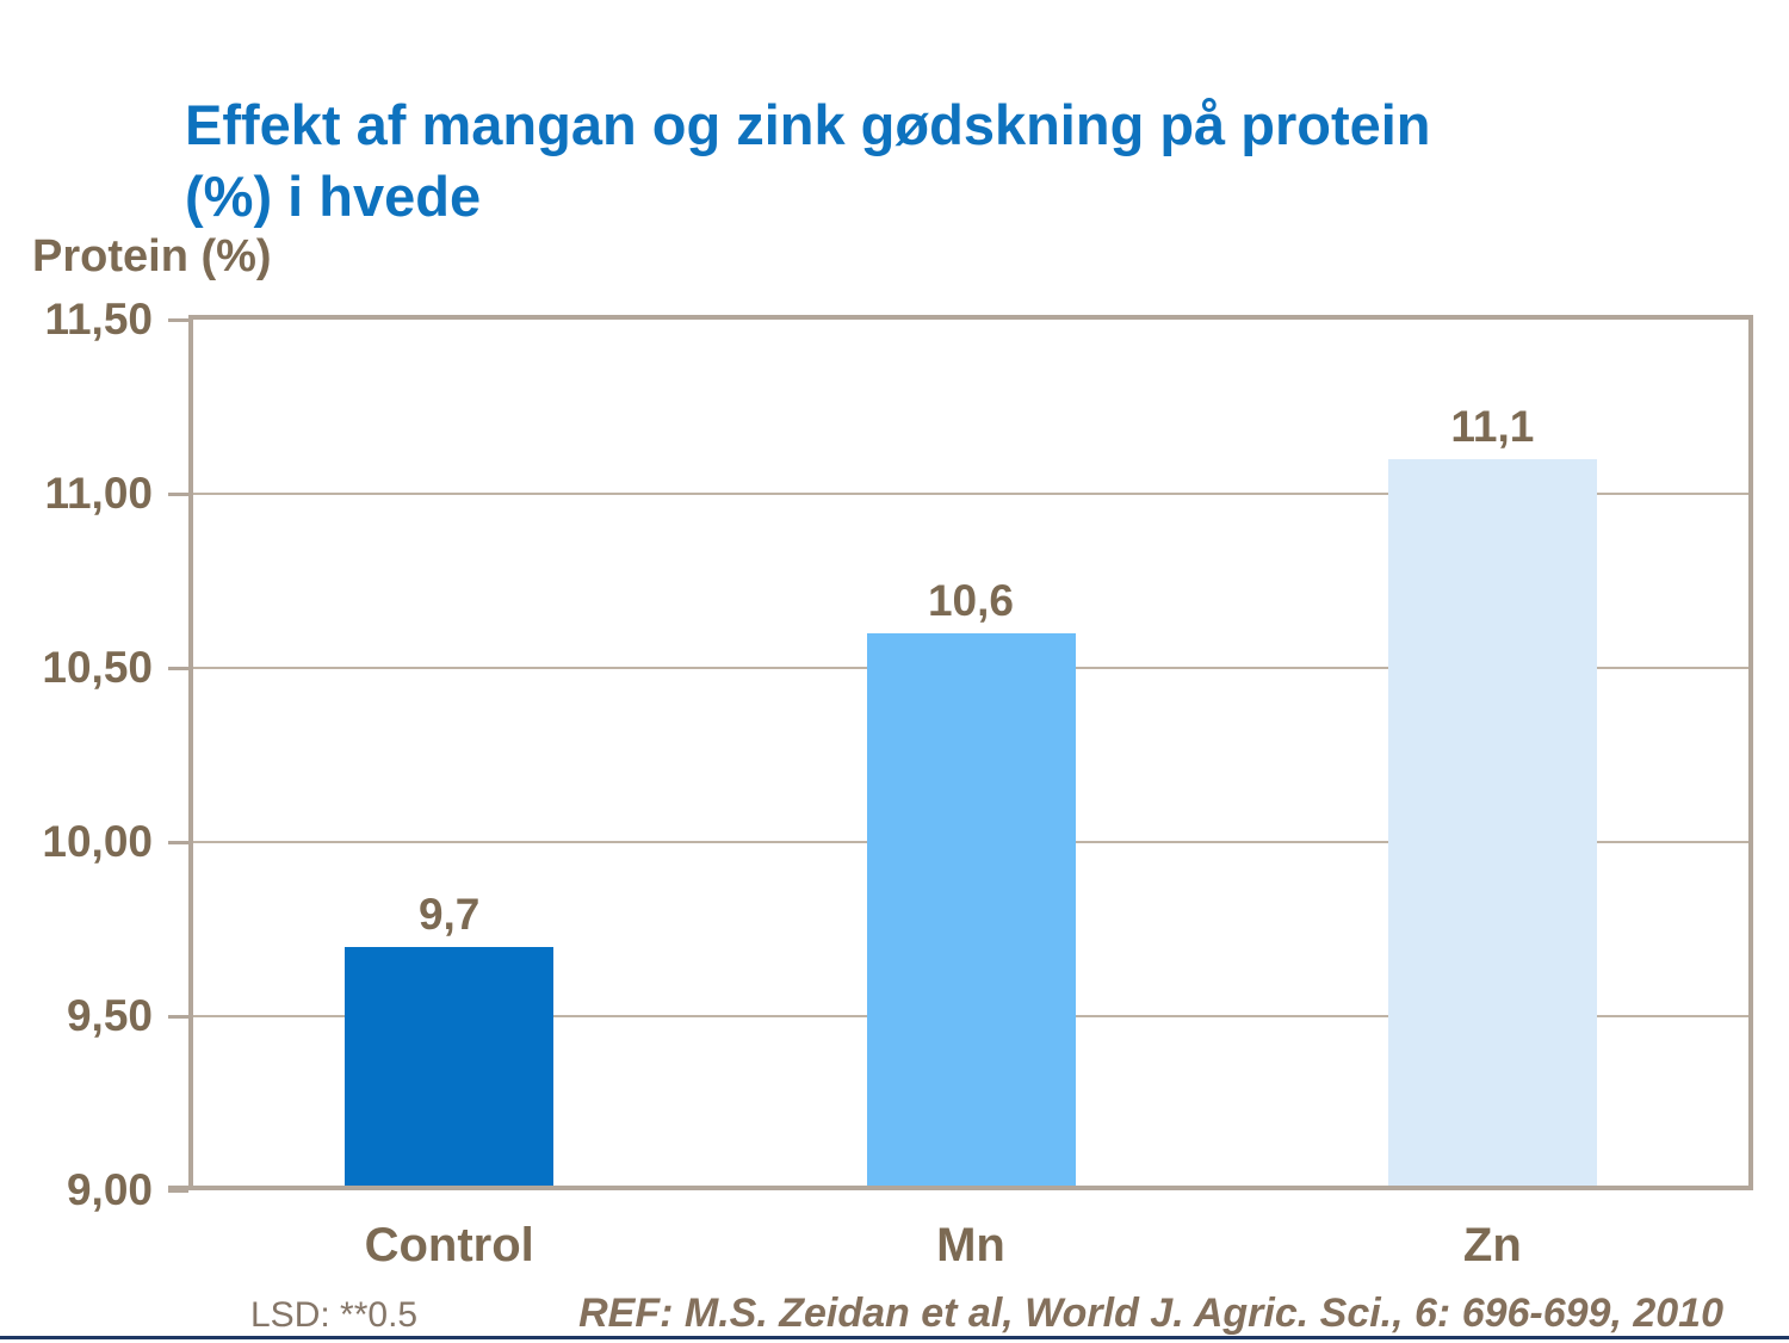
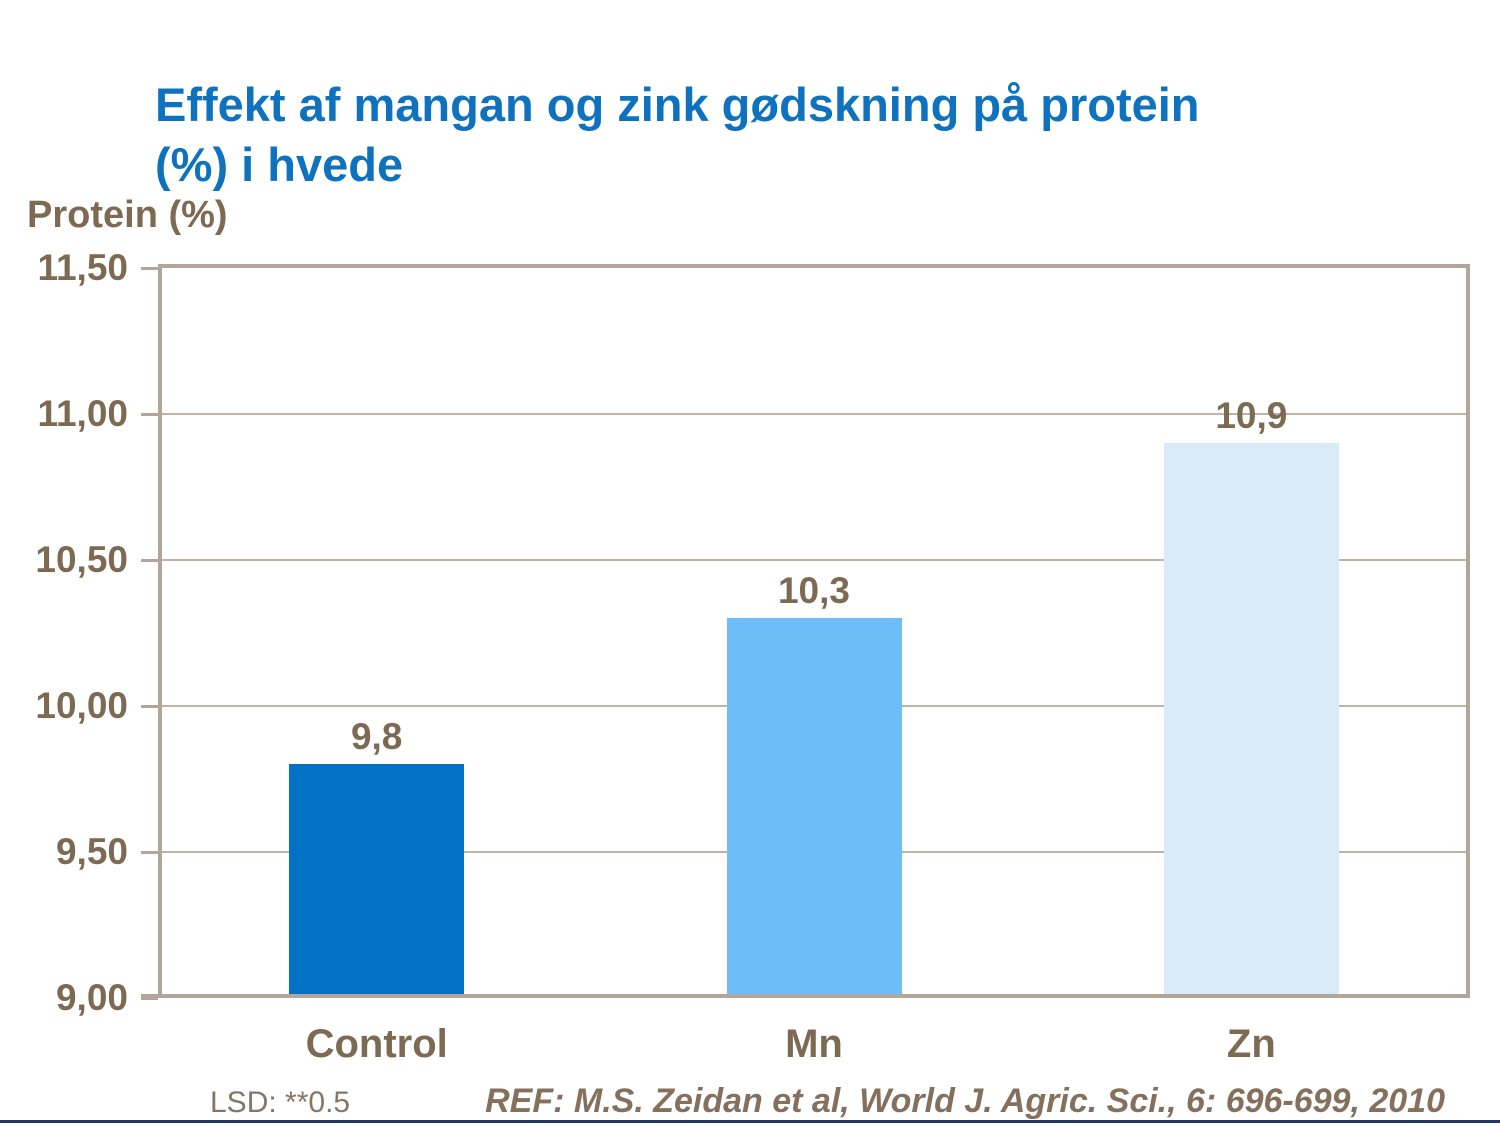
Control: 9,7 -> 9,8
Mn: 10,6 -> 10,3
Zn: 11,1 -> 10,9
